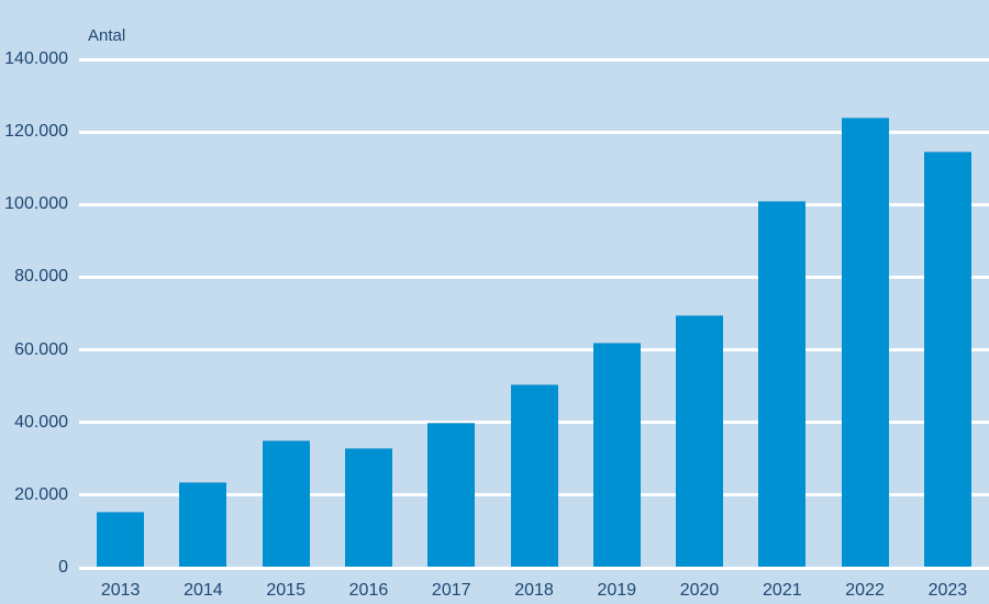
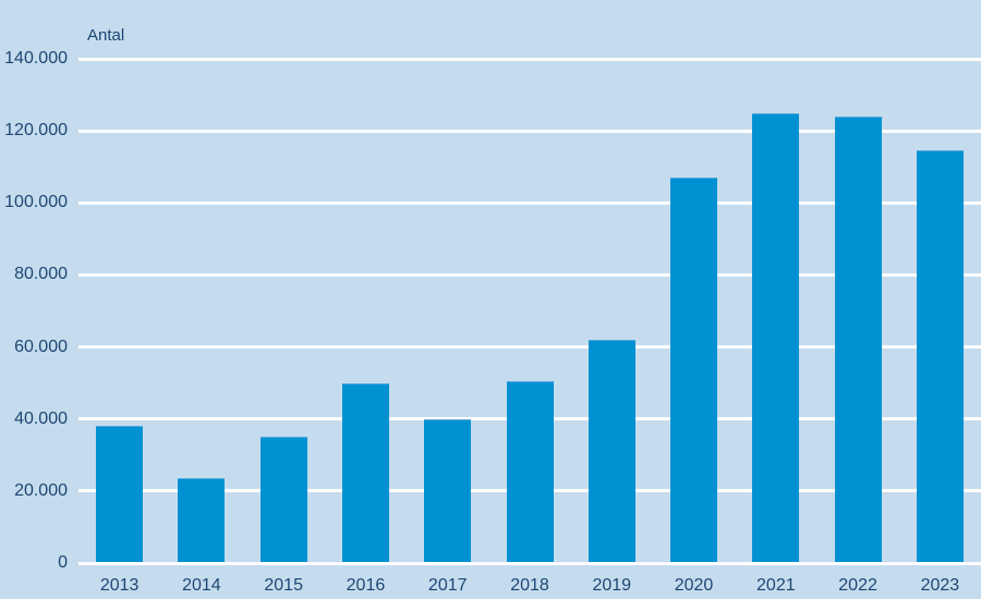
2013: 16000 -> 38000
2016: 33000 -> 50000
2020: 70000 -> 107000
2021: 101000 -> 125000
